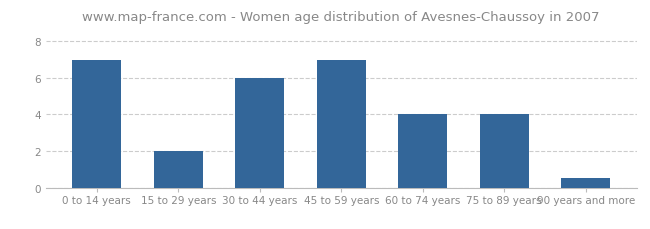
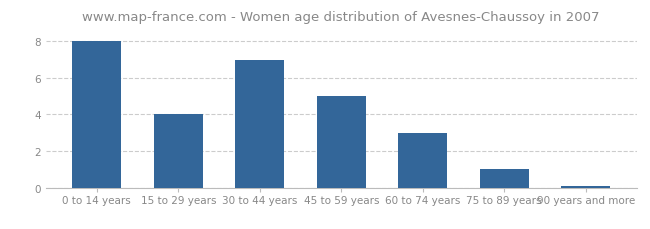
0 to 14 years: 7.0 -> 8.0
15 to 29 years: 2.0 -> 4.0
30 to 44 years: 6.0 -> 7.0
45 to 59 years: 7.0 -> 5.0
60 to 74 years: 4.0 -> 3.0
75 to 89 years: 4.0 -> 1.0
90 years and more: 0.5 -> 0.1
